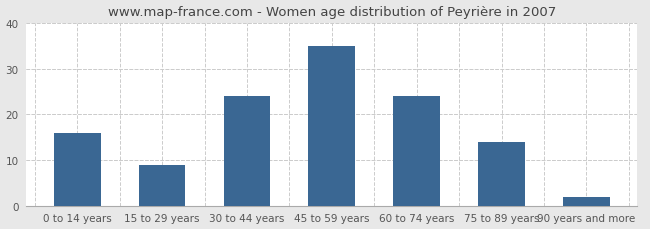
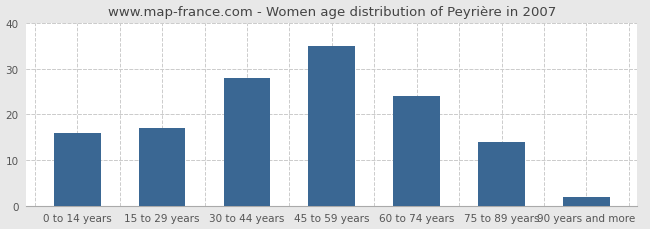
15 to 29 years: 9 -> 17
30 to 44 years: 24 -> 28
